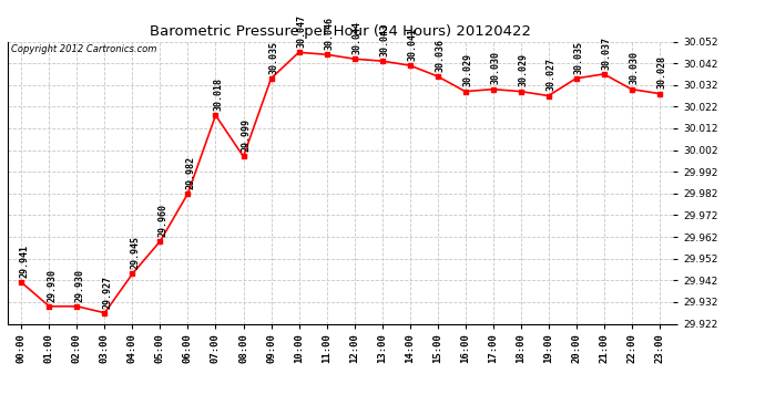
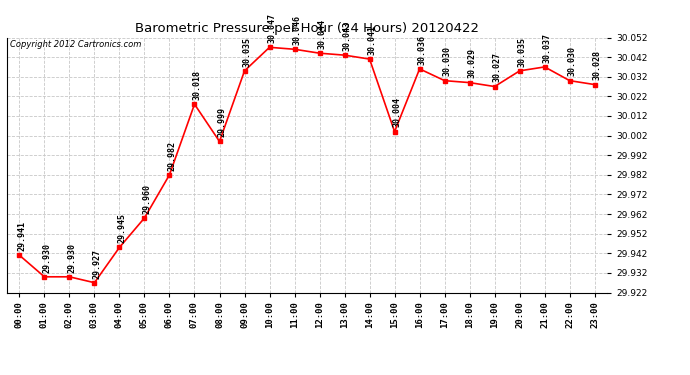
15:00: 30.036 -> 30.004
16:00: 30.029 -> 30.036
